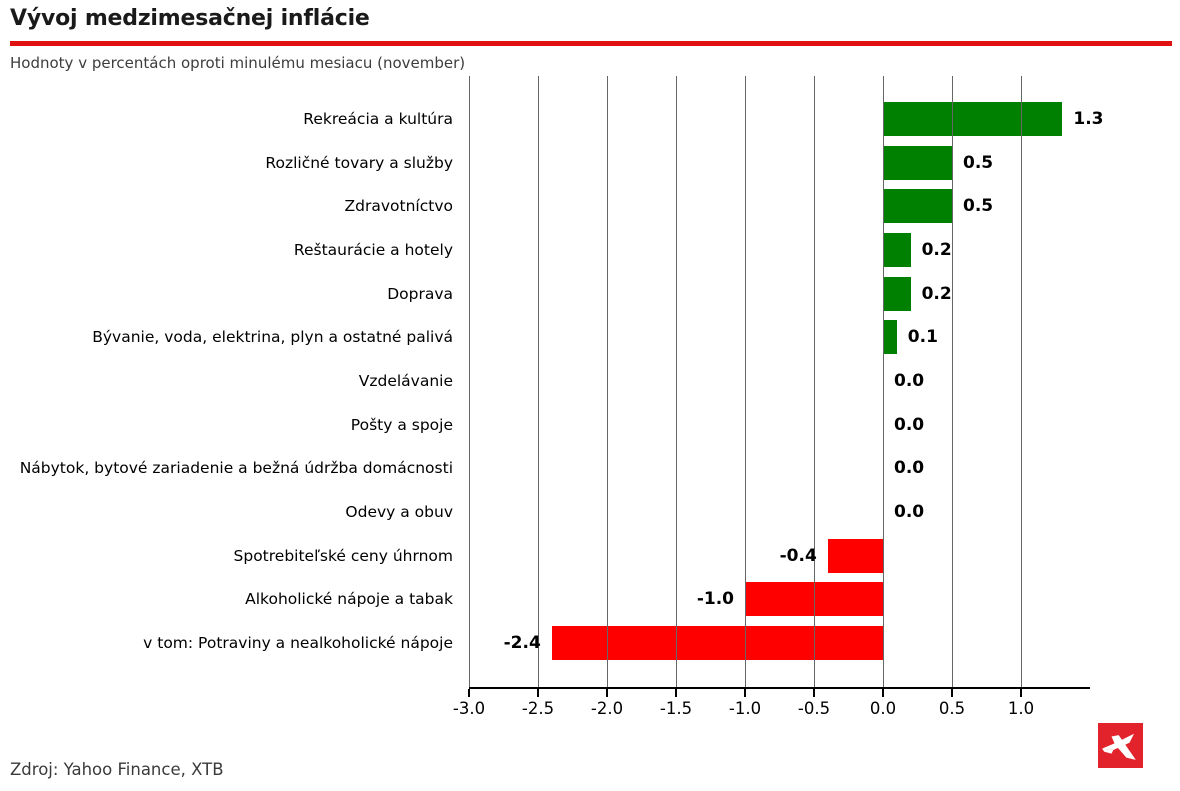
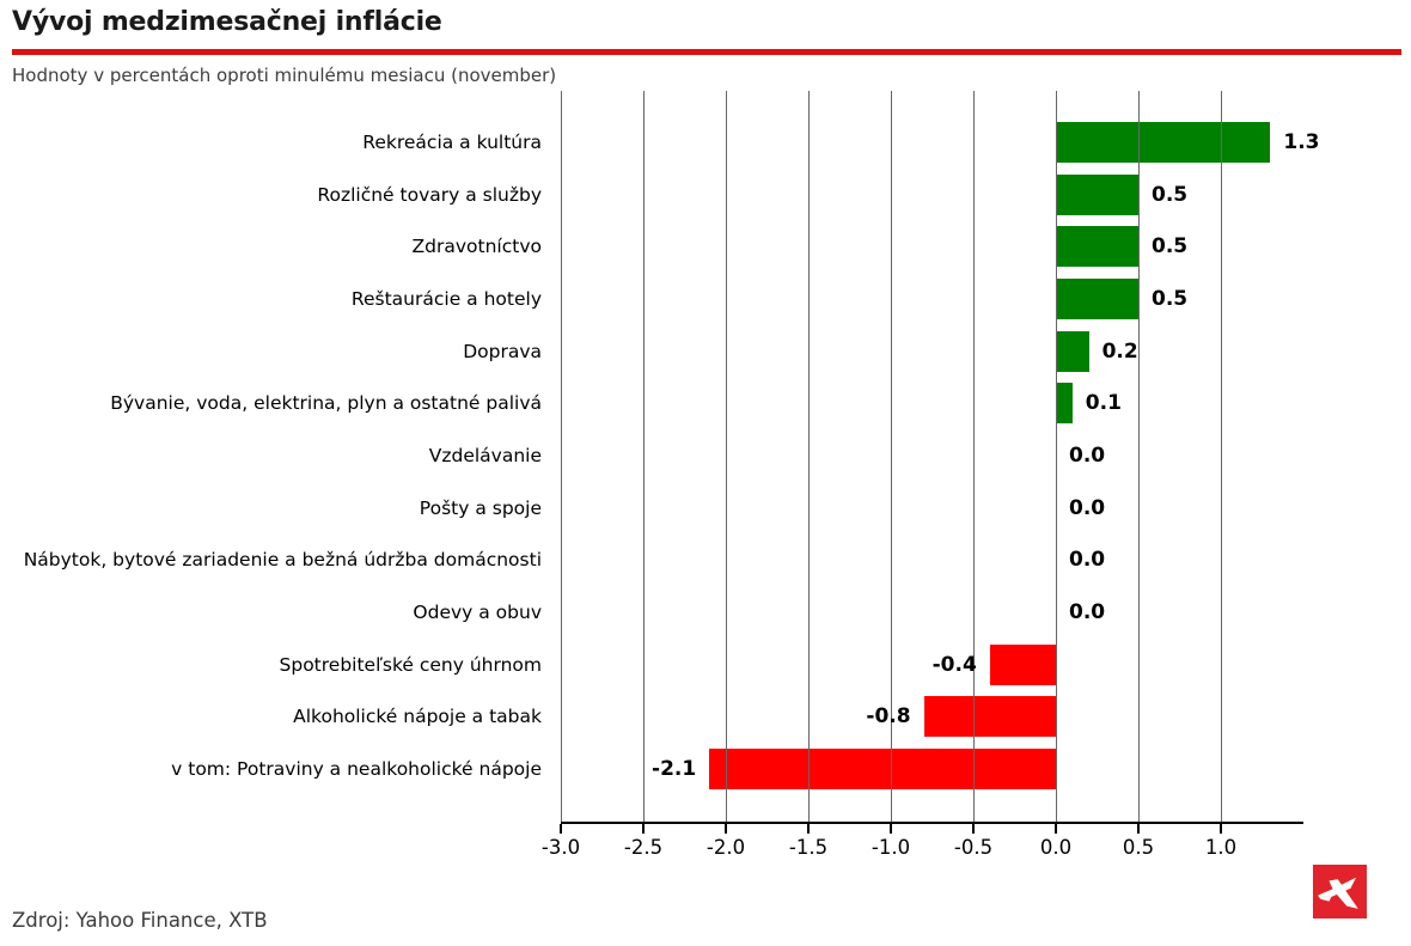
Reštaurácie a hotely: 0.2 -> 0.5
Alkoholické nápoje a tabak: -1.0 -> -0.8
v tom: Potraviny a nealkoholické nápoje: -2.4 -> -2.1
